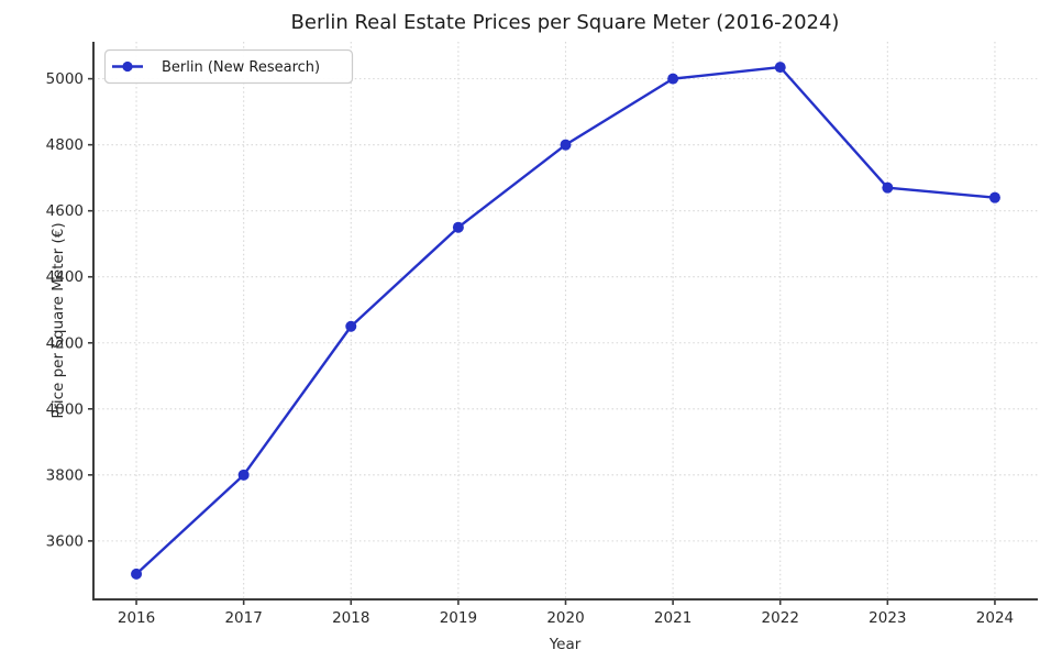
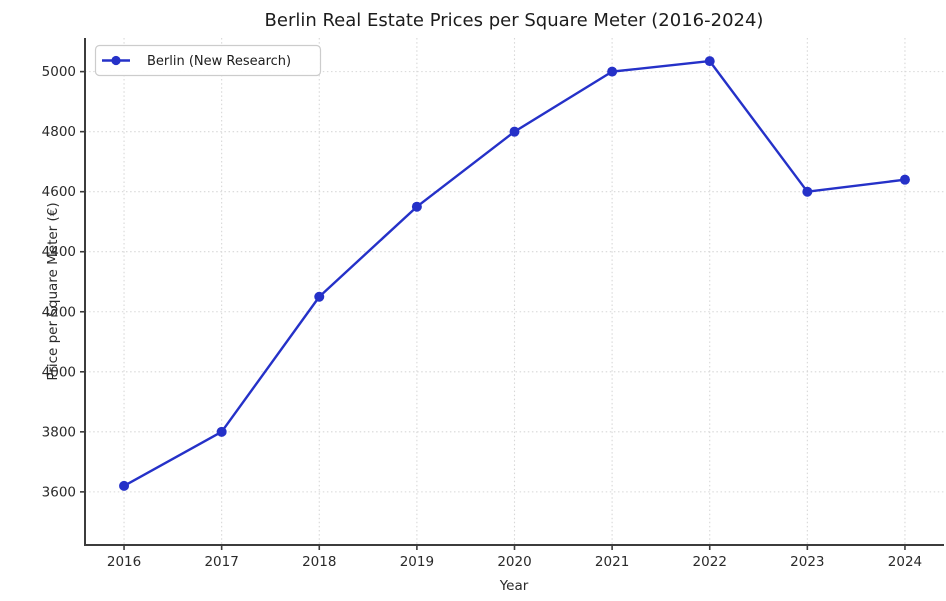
2016: 3500 -> 3620
2023: 4670 -> 4600
